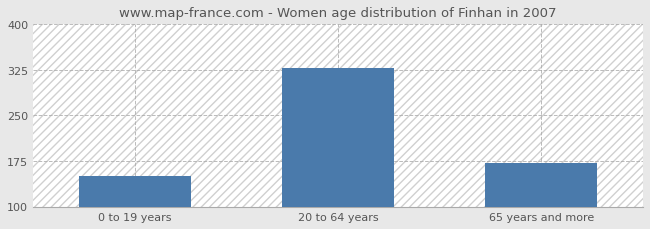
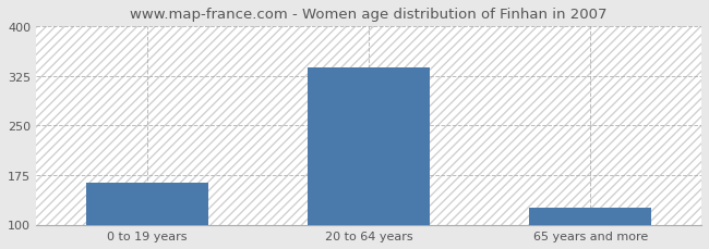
0 to 19 years: 150 -> 163
20 to 64 years: 328 -> 338
65 years and more: 172 -> 126
